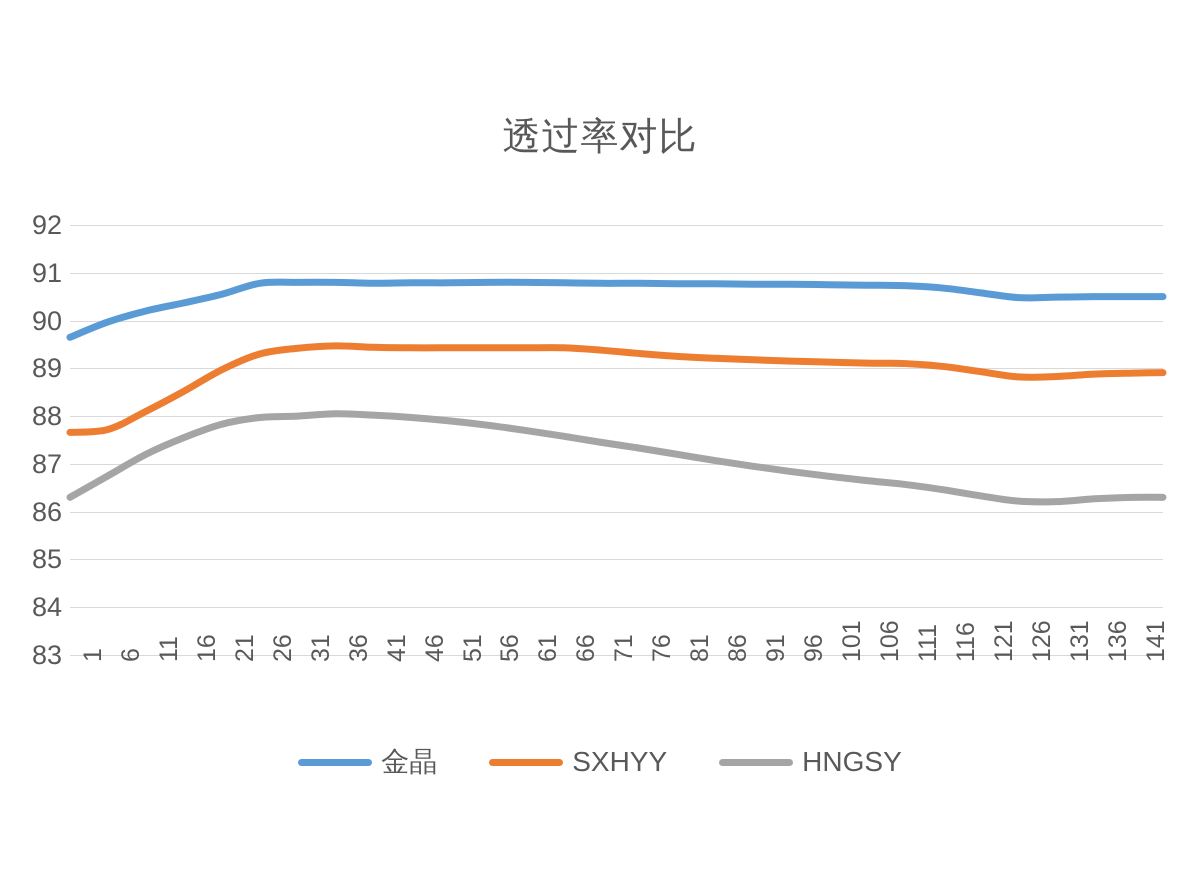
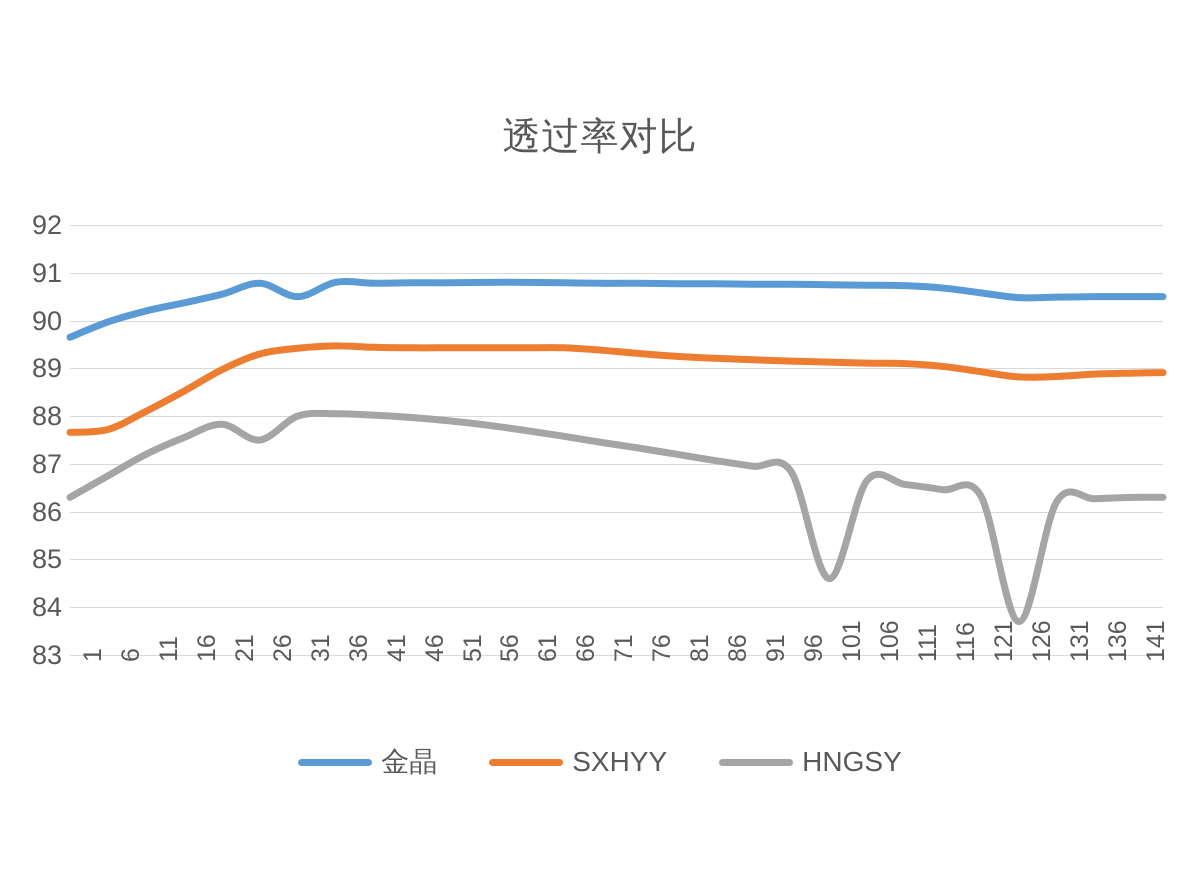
HNGSY/26: 88.0 -> 87.5
金晶/31: 90.8 -> 90.5
HNGSY/101: 86.7 -> 84.6
HNGSY/126: 86.2 -> 83.7
